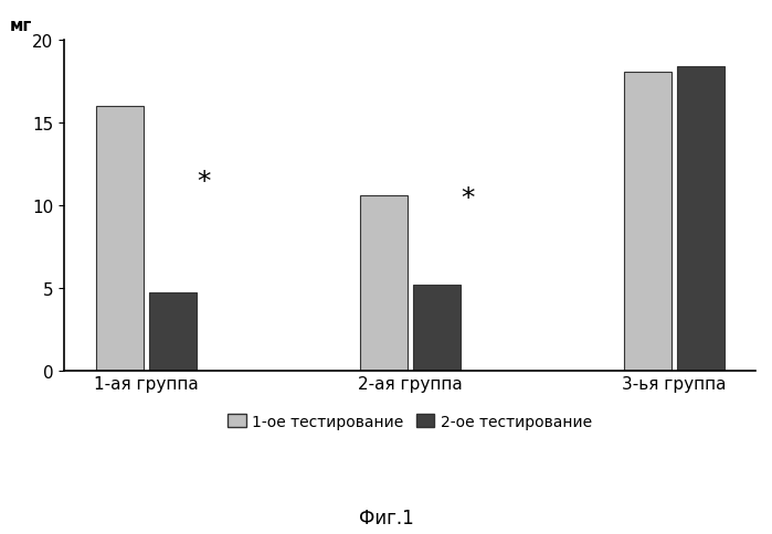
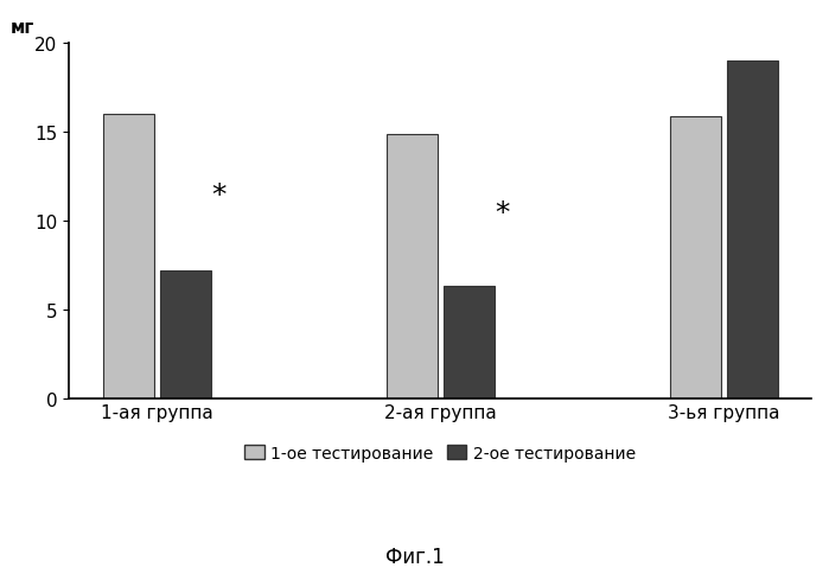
2-ое тестирование/1-ая группа: 4.7 -> 7.2
1-ое тестирование/2-ая группа: 10.6 -> 14.9
2-ое тестирование/2-ая группа: 5.2 -> 6.3
1-ое тестирование/3-ья группа: 18.1 -> 15.9
2-ое тестирование/3-ья группа: 18.4 -> 19.0
